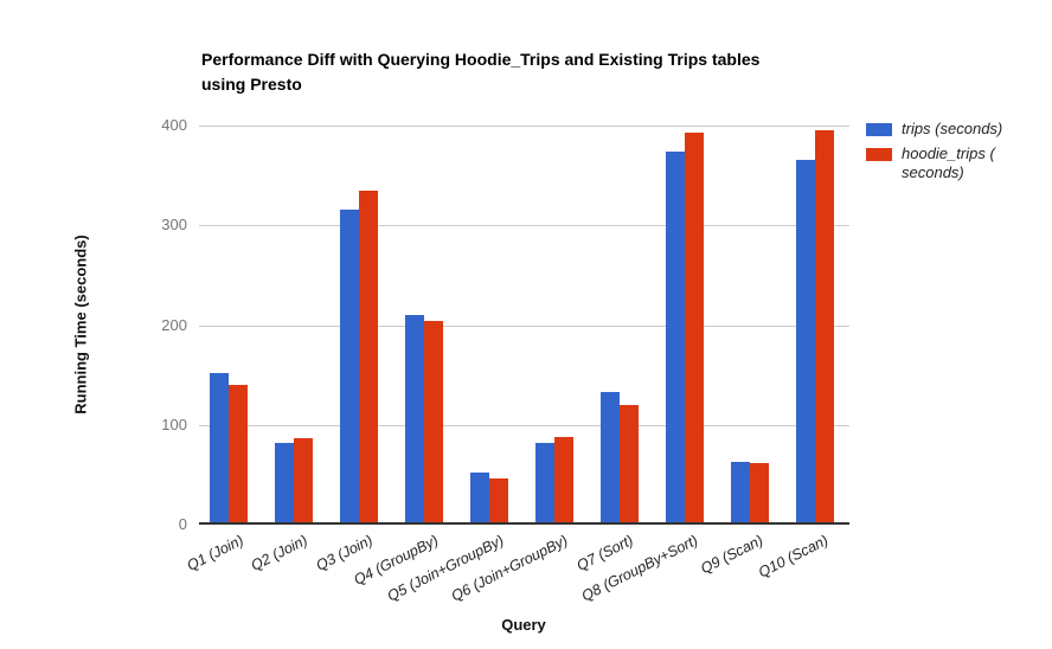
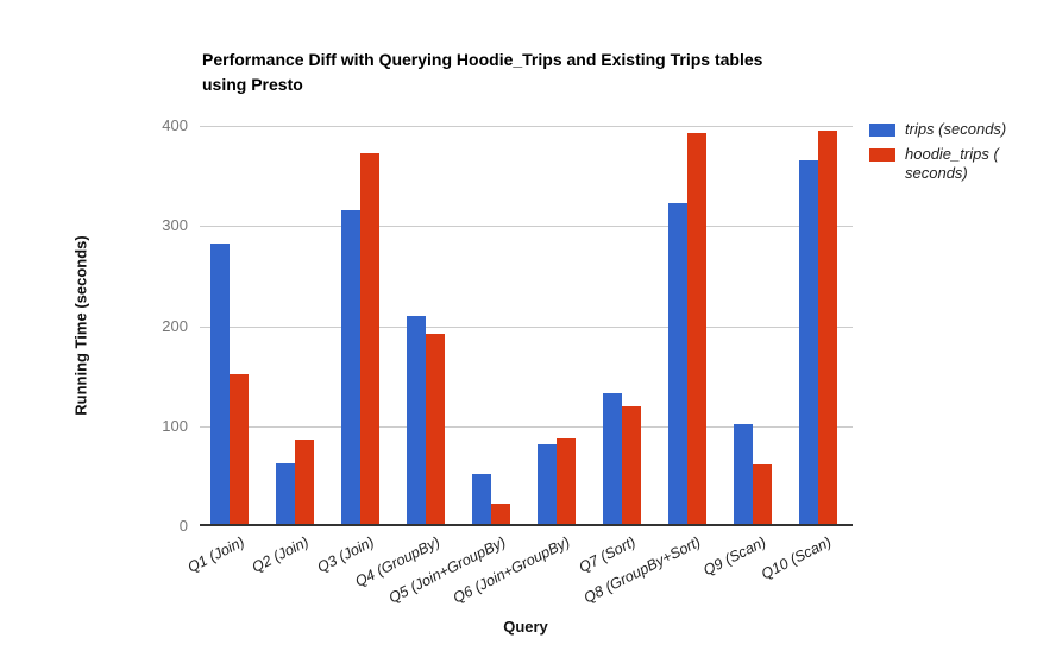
trips (seconds)/Q1 (Join): 150 -> 280
hoodie_trips ( seconds)/Q1 (Join): 140 -> 150
trips (seconds)/Q2 (Join): 80 -> 60
hoodie_trips ( seconds)/Q3 (Join): 330 -> 370
hoodie_trips ( seconds)/Q4 (GroupBy): 200 -> 190
hoodie_trips ( seconds)/Q5 (Join+GroupBy): 40 -> 20
trips (seconds)/Q8 (GroupBy+Sort): 370 -> 320
trips (seconds)/Q9 (Scan): 60 -> 100
